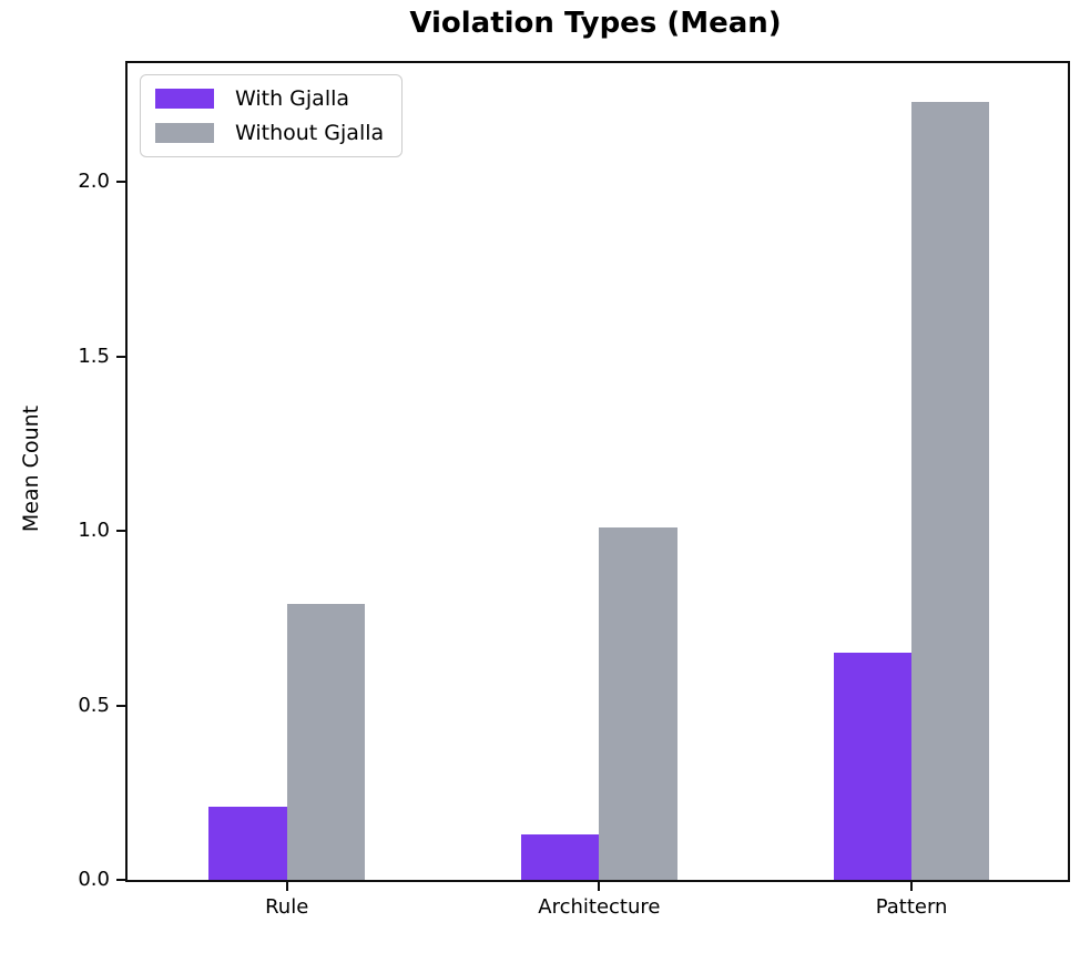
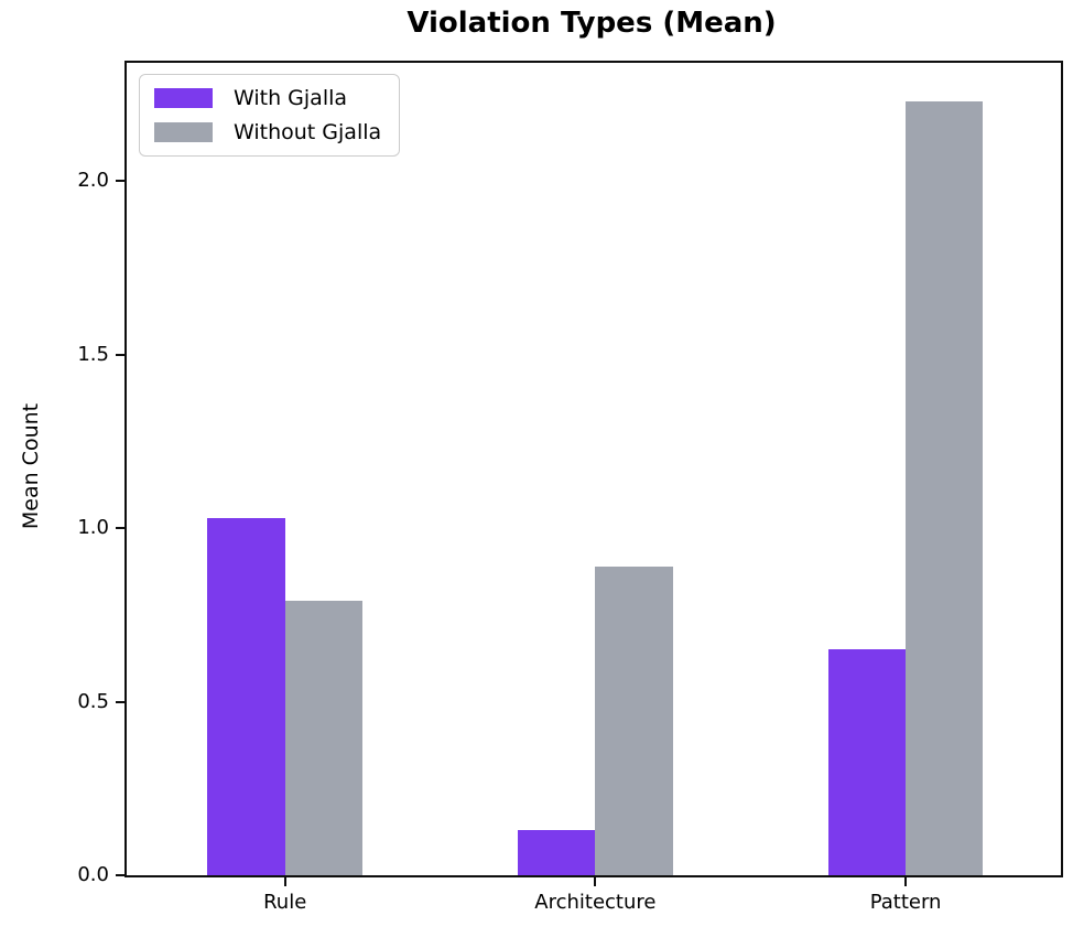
With Gjalla/Rule: 0.21 -> 1.03
Without Gjalla/Architecture: 1.01 -> 0.89
